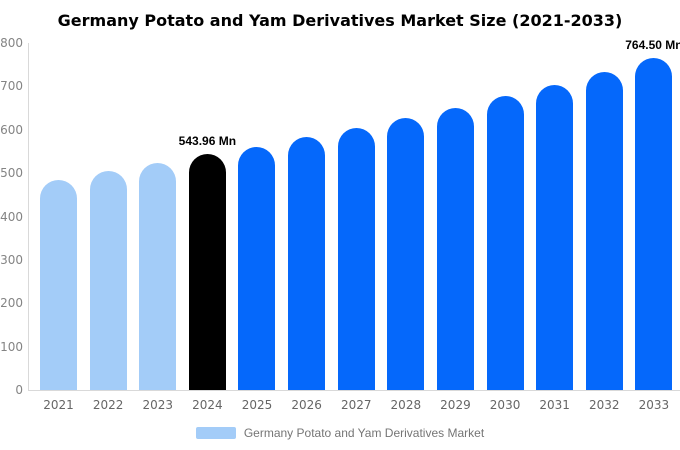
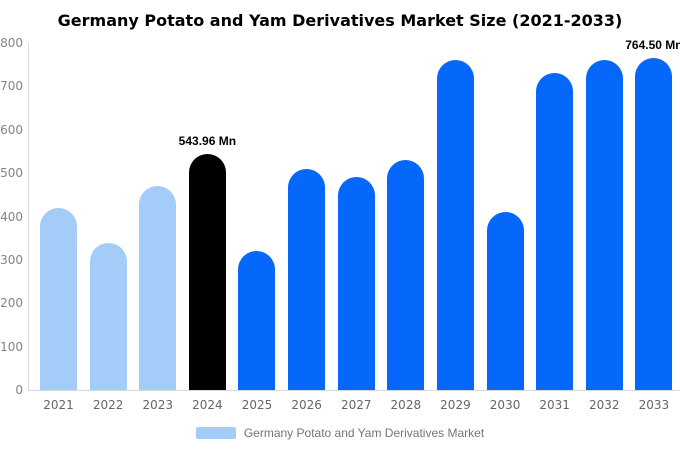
2021: 480 -> 420
2022: 500 -> 340
2023: 520 -> 470
2025: 560 -> 320
2026: 580 -> 510
2027: 600 -> 490
2028: 630 -> 530
2029: 650 -> 760
2030: 680 -> 410
2031: 700 -> 730
2032: 730 -> 760
